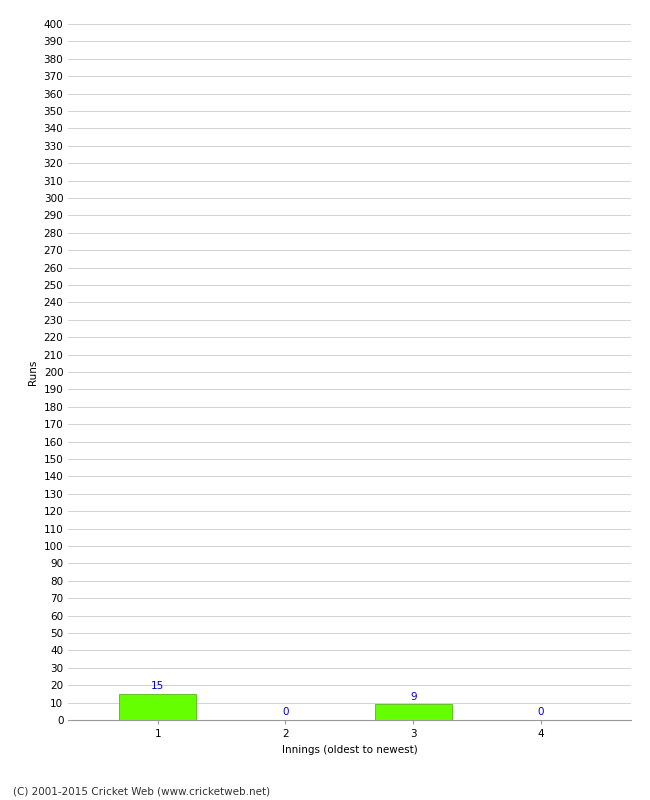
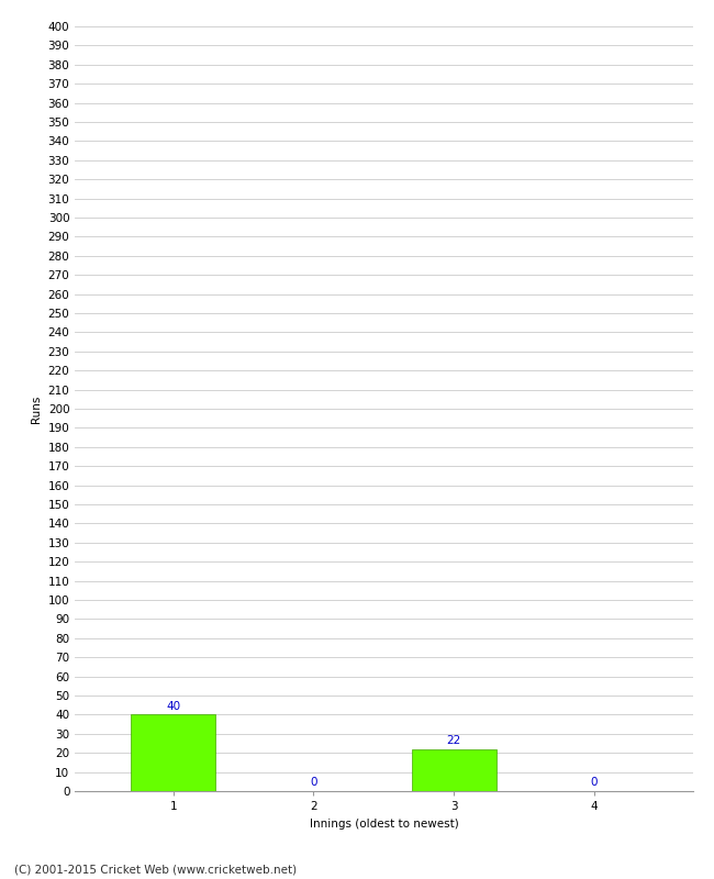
1: 15 -> 40
3: 9 -> 22
